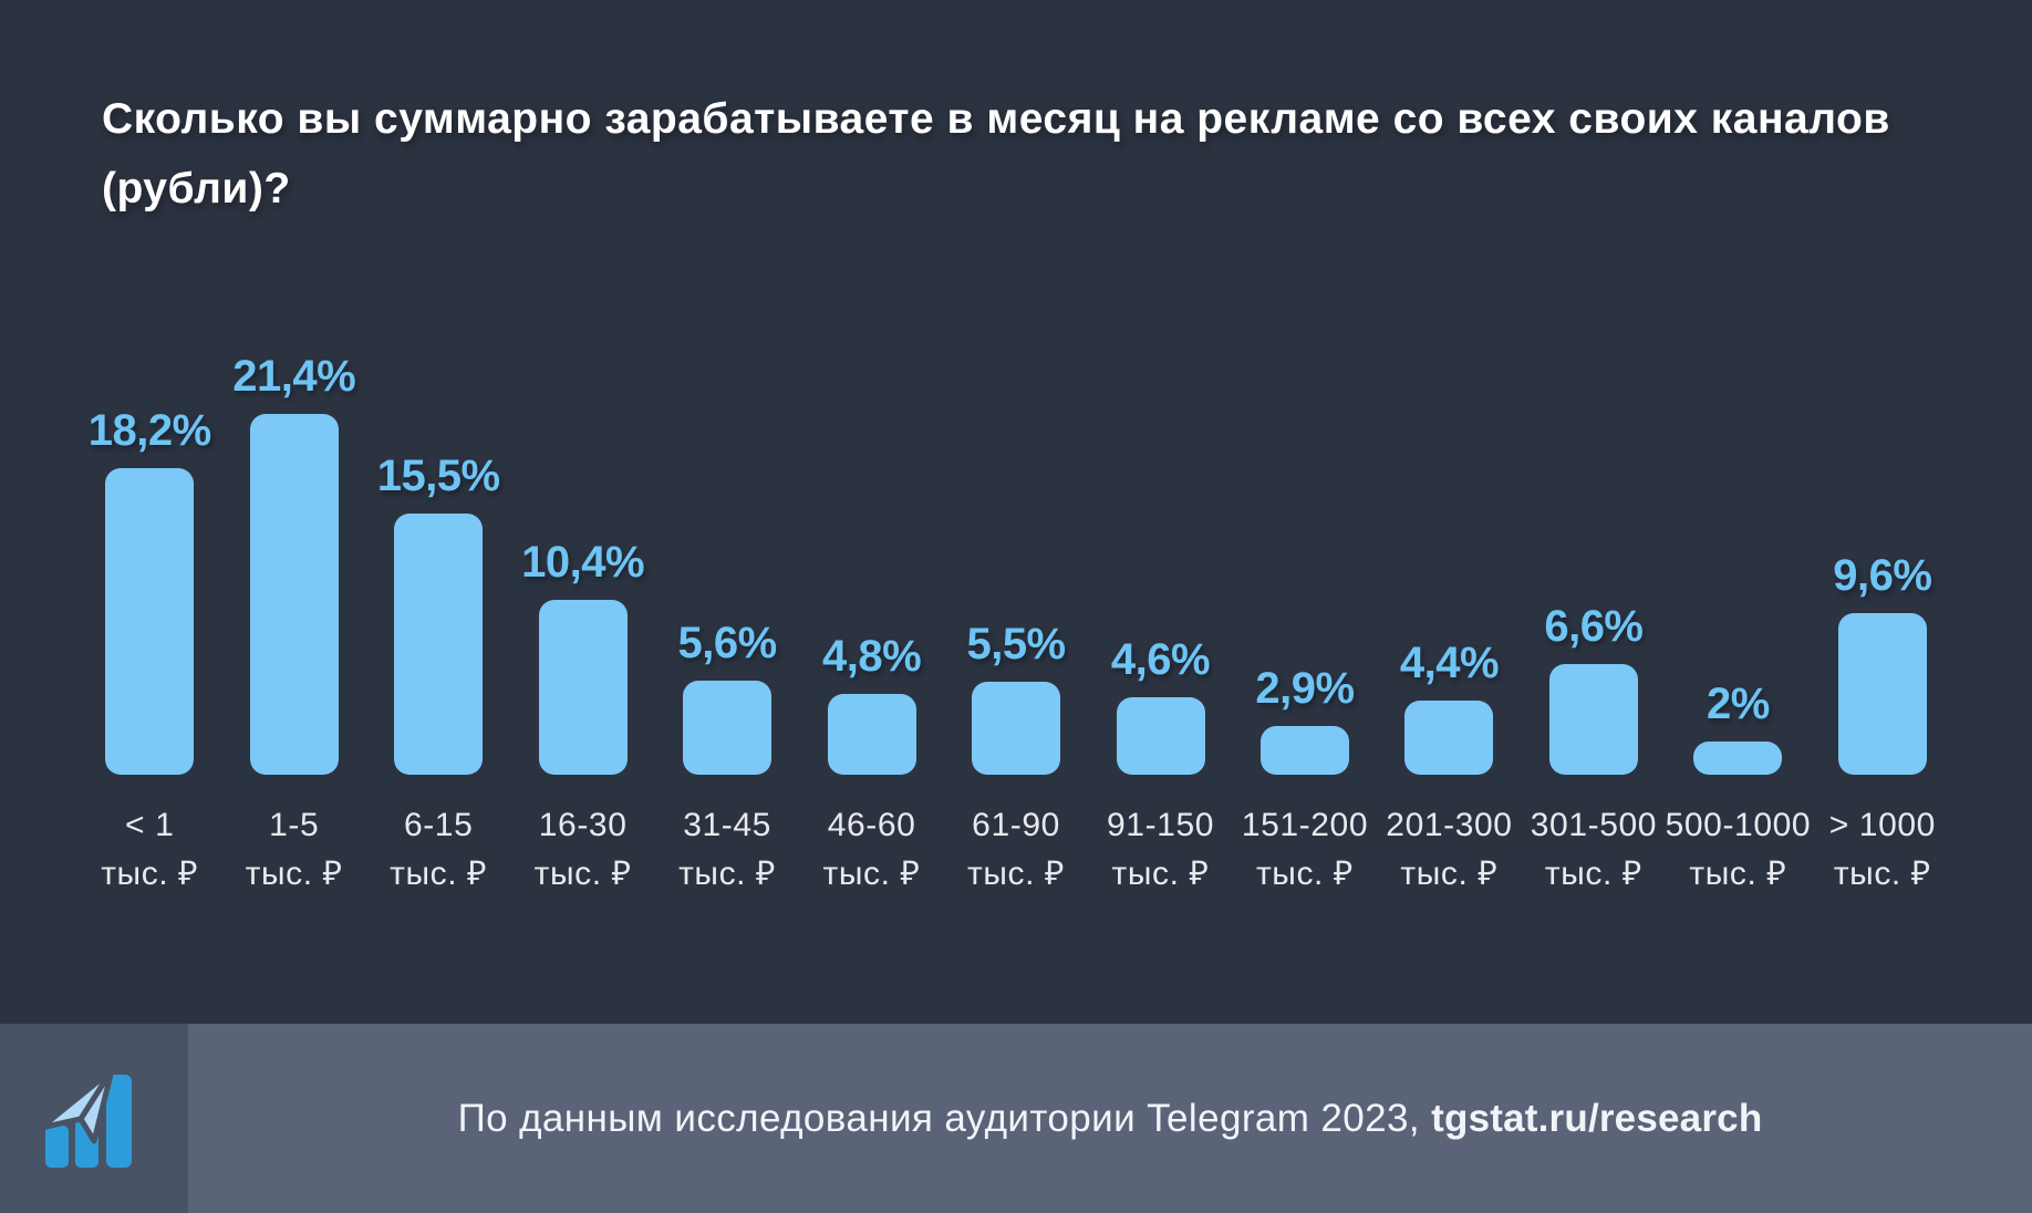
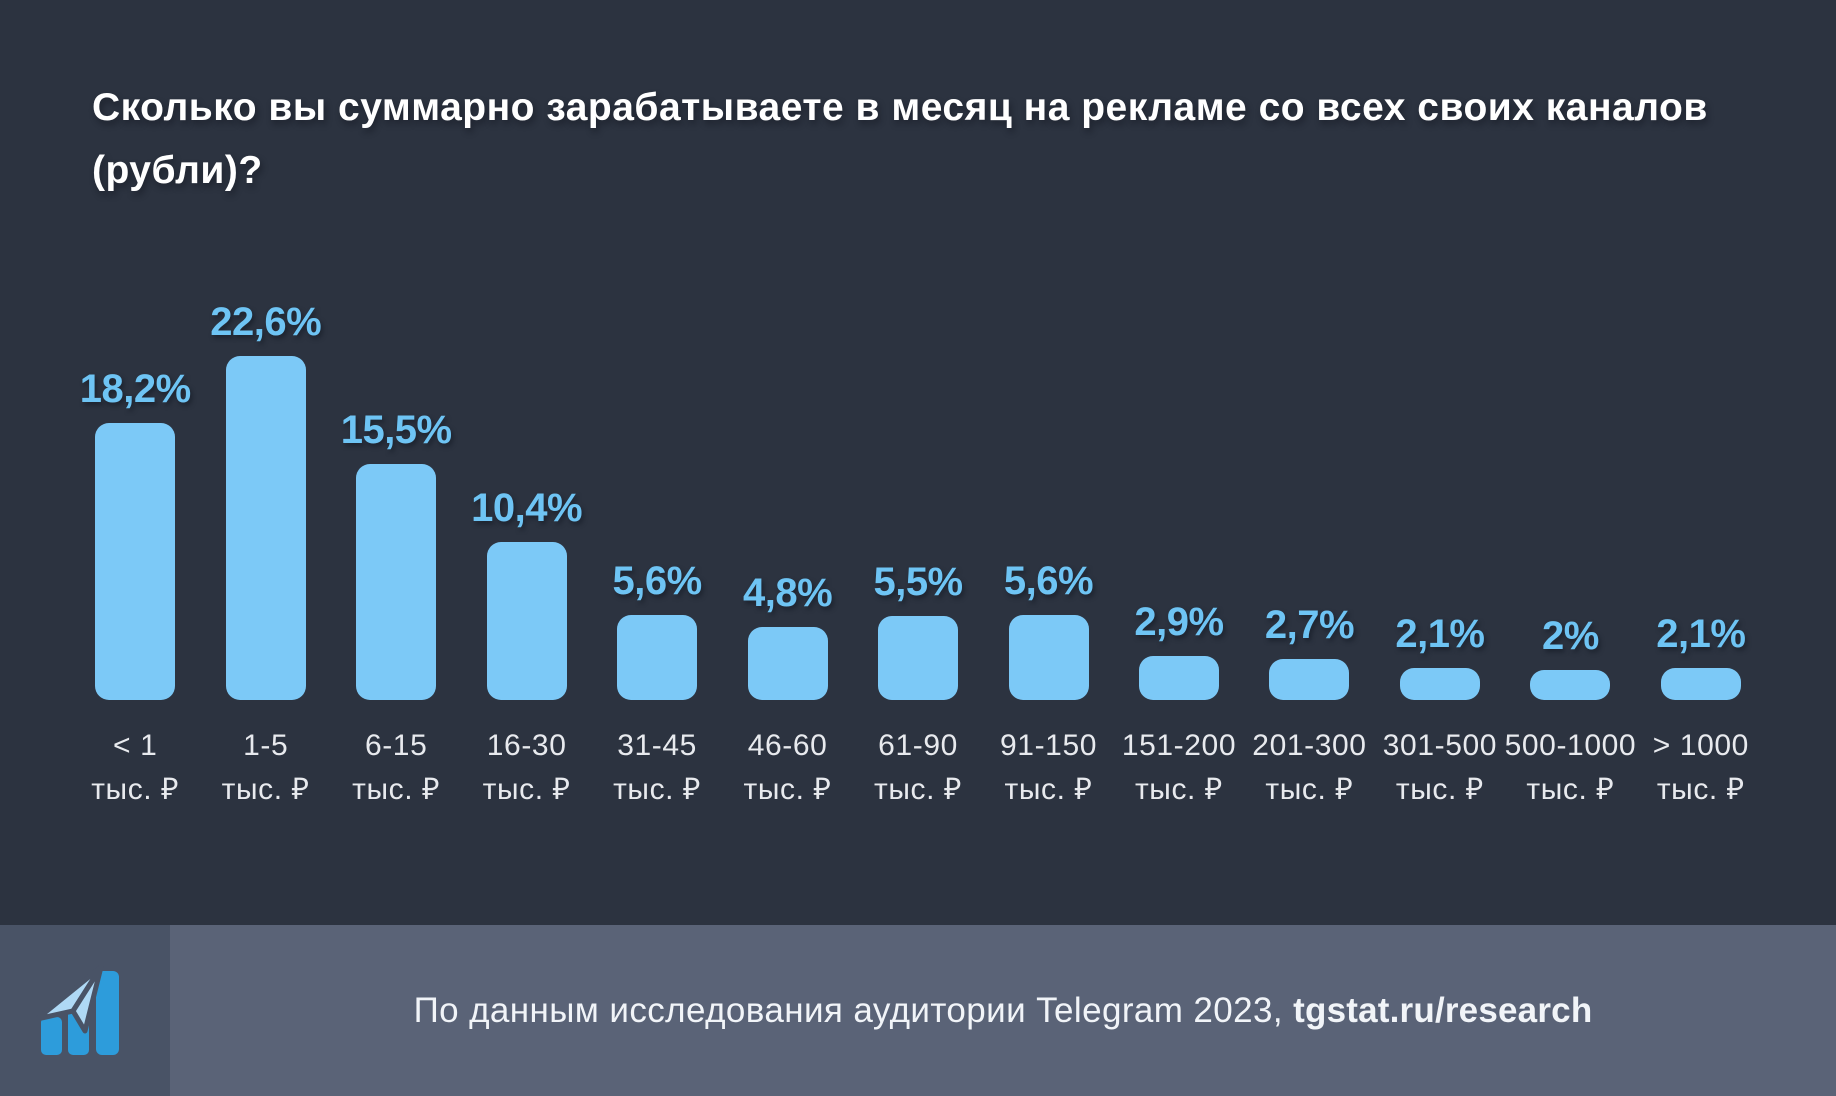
1-5: 21,4% -> 22,6%
91-150: 4,6% -> 5,6%
201-300: 4,4% -> 2,7%
301-500: 6,6% -> 2,1%
> 1000: 9,6% -> 2,1%
